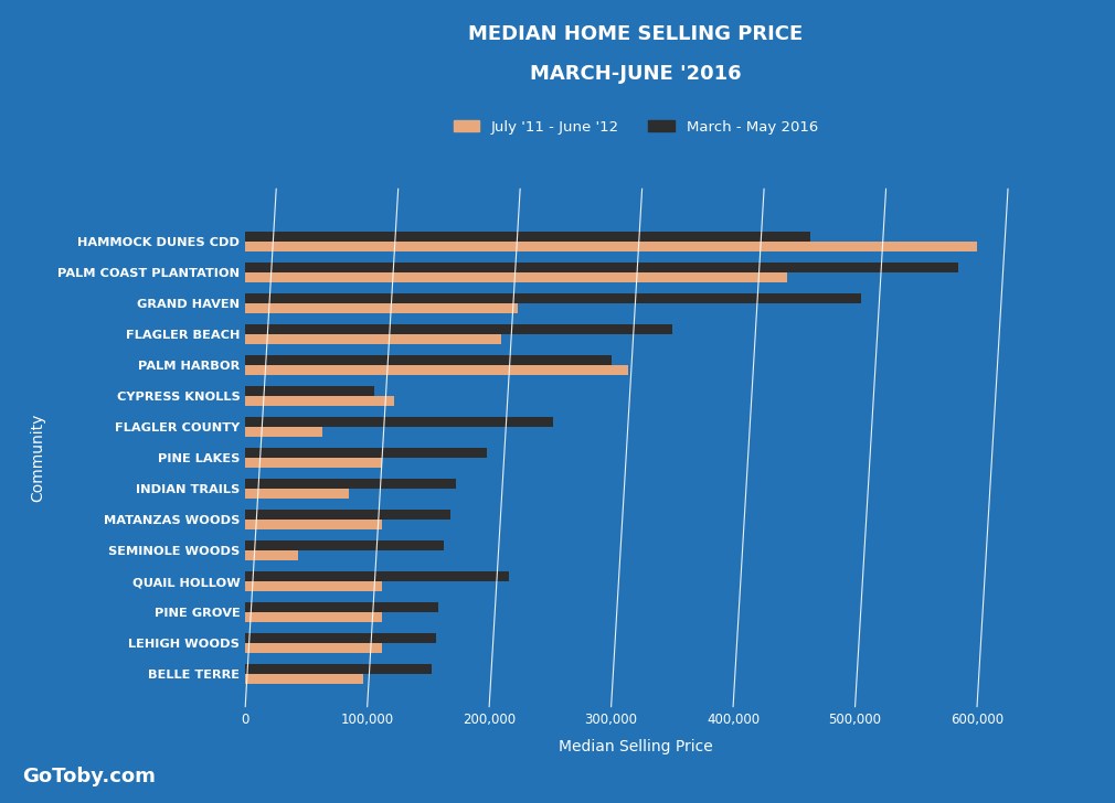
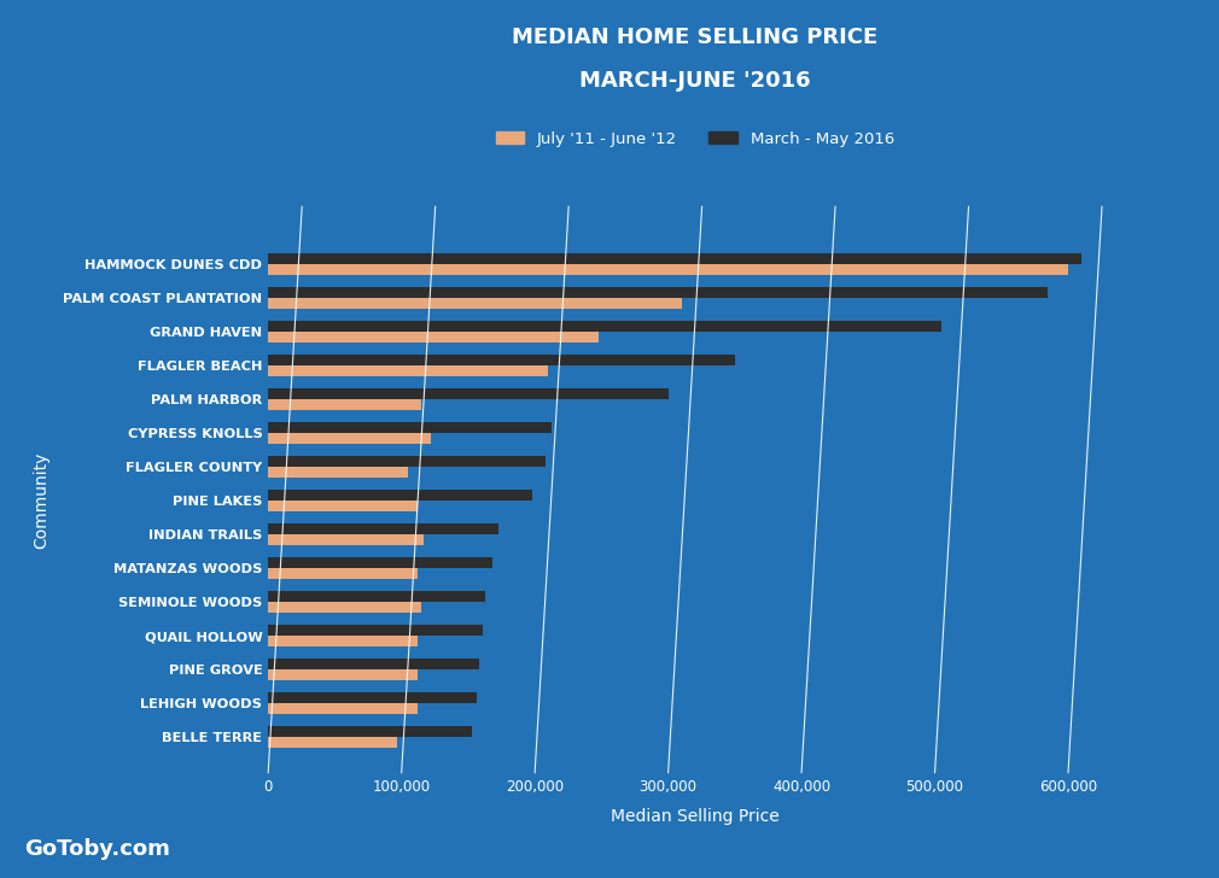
March - May 2016/HAMMOCK DUNES CDD: 463,000 -> 610,000
July '11 - June '12/PALM COAST PLANTATION: 444,000 -> 310,000
July '11 - June '12/GRAND HAVEN: 223,000 -> 248,000
July '11 - June '12/PALM HARBOR: 314,000 -> 115,000
March - May 2016/CYPRESS KNOLLS: 106,000 -> 213,000
March - May 2016/FLAGLER COUNTY: 252,000 -> 208,000
July '11 - June '12/FLAGLER COUNTY: 63,000 -> 105,000
July '11 - June '12/INDIAN TRAILS: 85,000 -> 117,000
July '11 - June '12/SEMINOLE WOODS: 43,000 -> 115,000
March - May 2016/QUAIL HOLLOW: 216,000 -> 161,000
